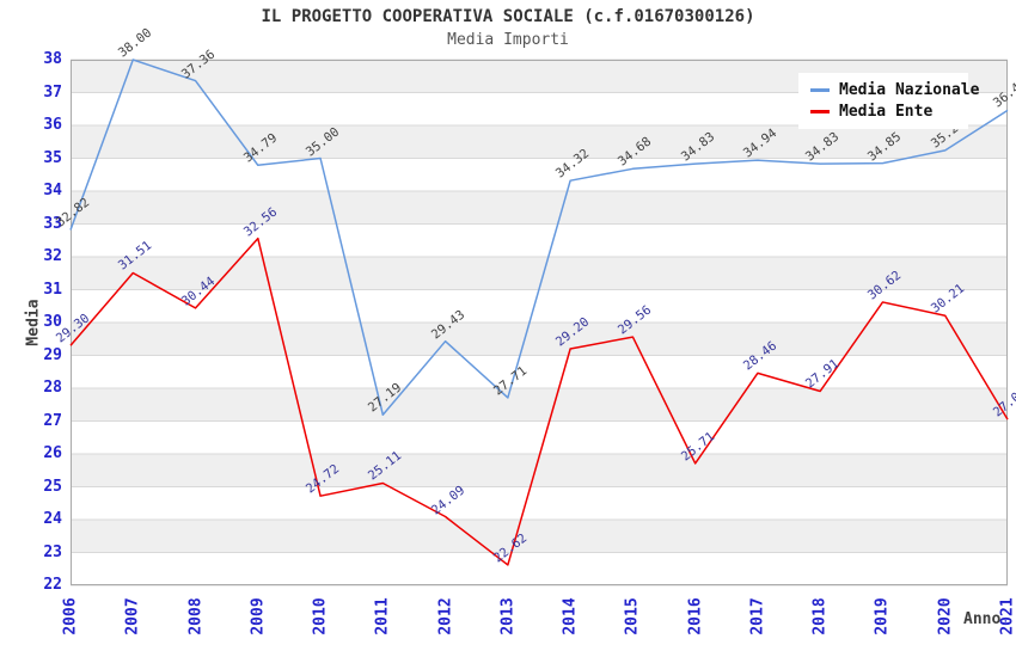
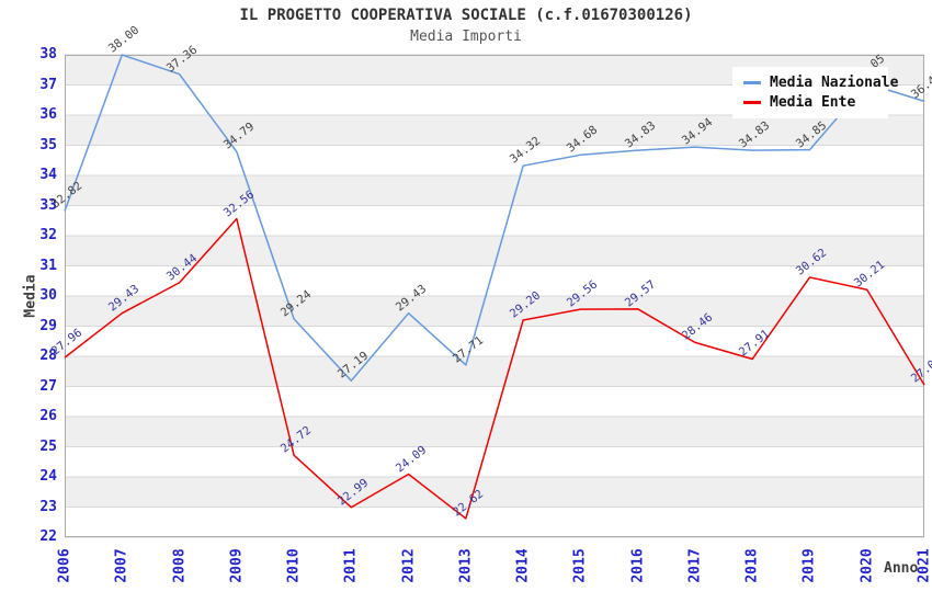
Media Ente/2006: 29.30 -> 27.96
Media Ente/2007: 31.51 -> 29.43
Media Nazionale/2010: 35.00 -> 29.24
Media Ente/2011: 25.11 -> 22.99
Media Ente/2016: 25.71 -> 29.57
Media Nazionale/2020: 35.24 -> 37.05
